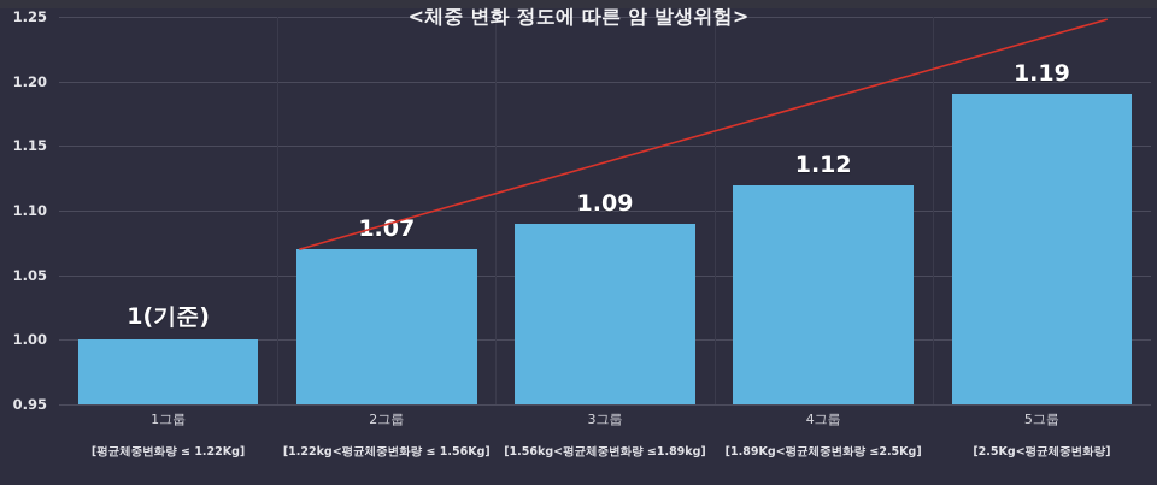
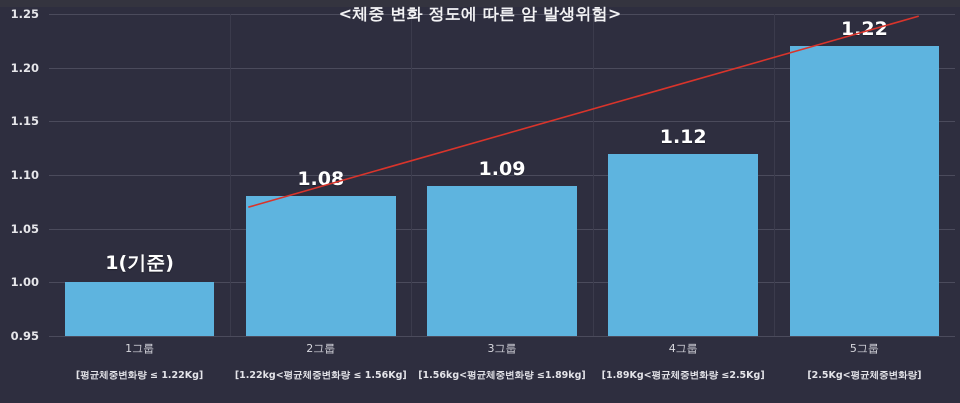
2그룹: 1.07 -> 1.08
5그룹: 1.19 -> 1.22
